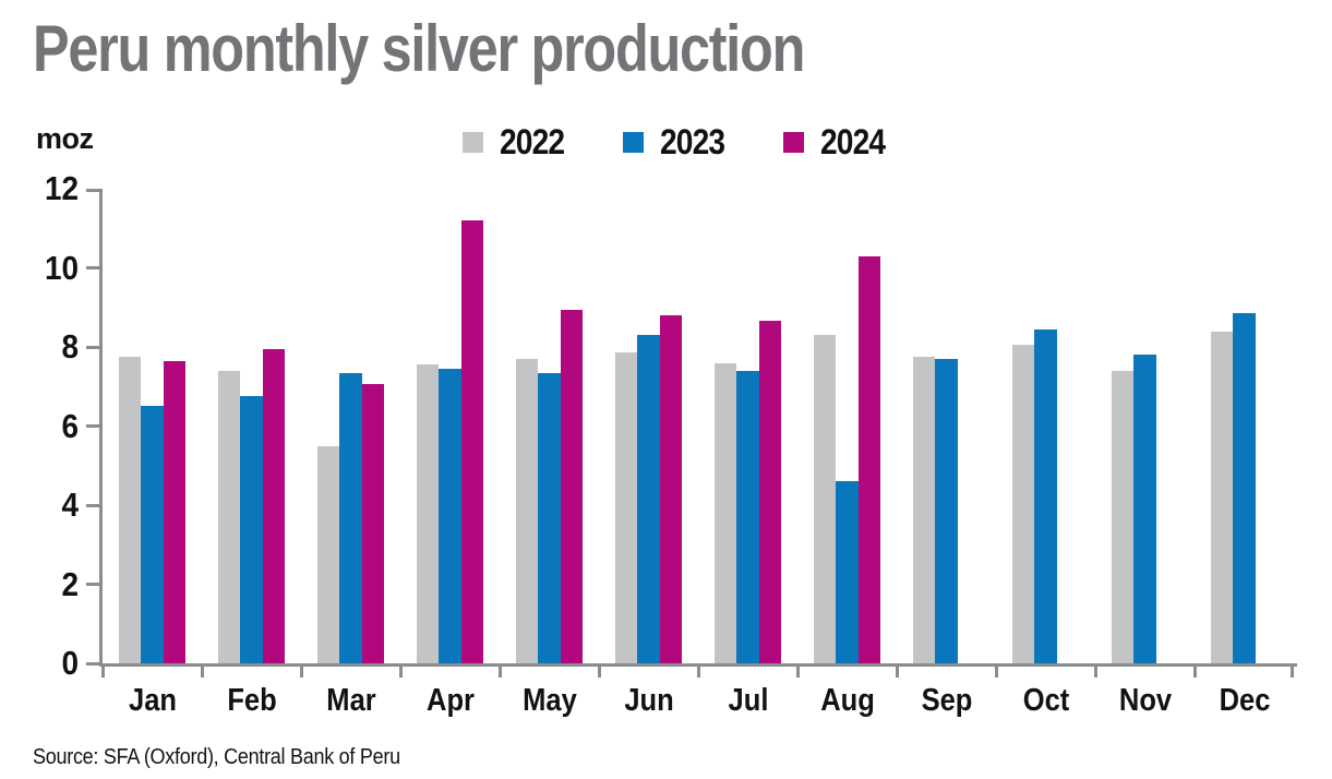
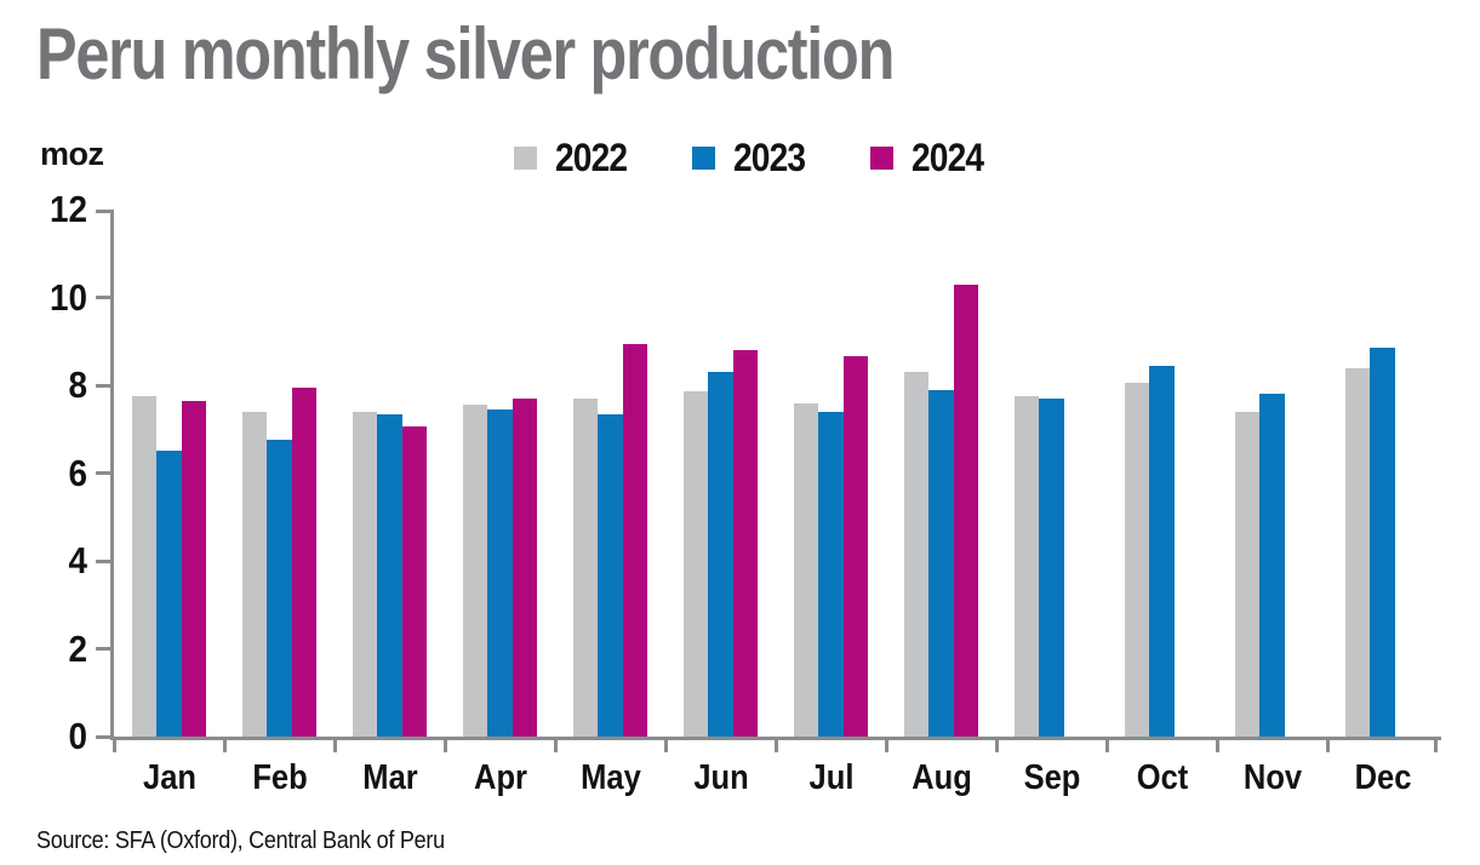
2022/Mar: 5.5 -> 7.4
2024/Apr: 11.2 -> 7.7
2023/Aug: 4.6 -> 7.9
